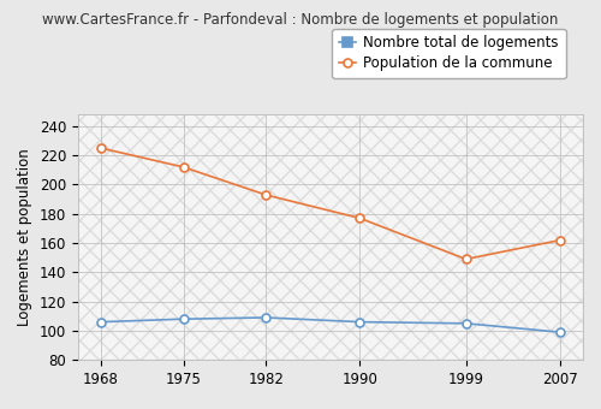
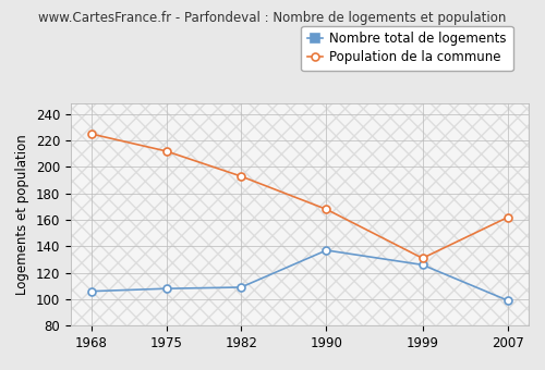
Nombre total de logements/1990: 106 -> 137
Population de la commune/1990: 177 -> 168
Nombre total de logements/1999: 105 -> 126
Population de la commune/1999: 149 -> 131
